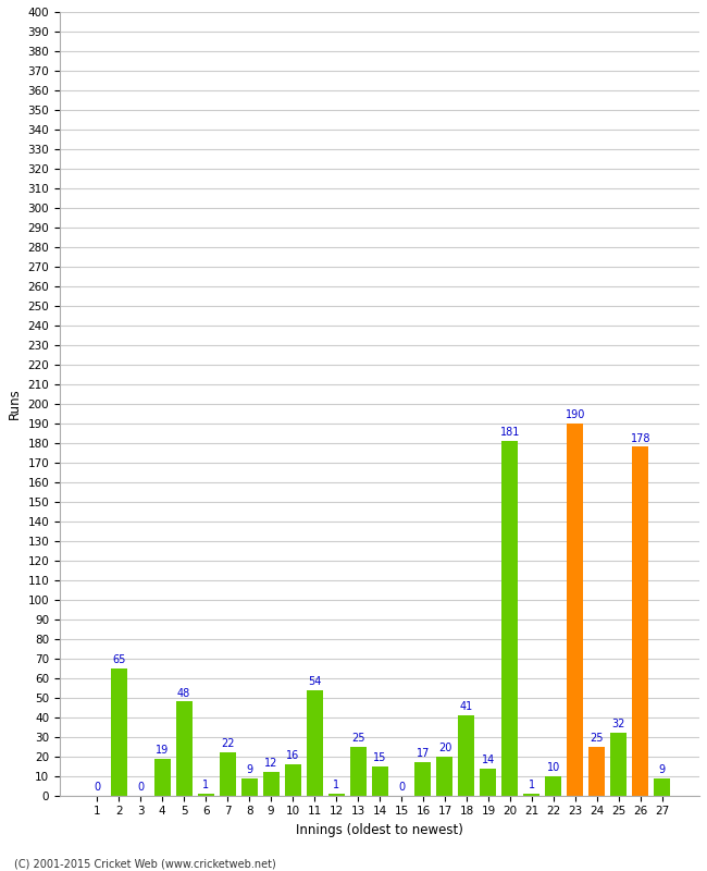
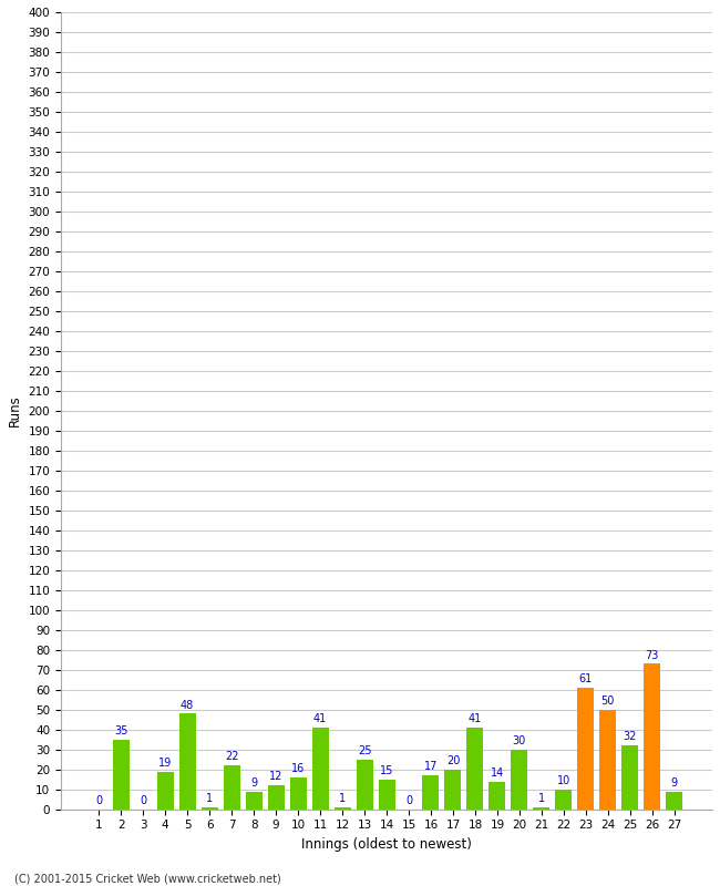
2: 65 -> 35
11: 54 -> 41
20: 181 -> 30
23: 190 -> 61
24: 25 -> 50
26: 178 -> 73
